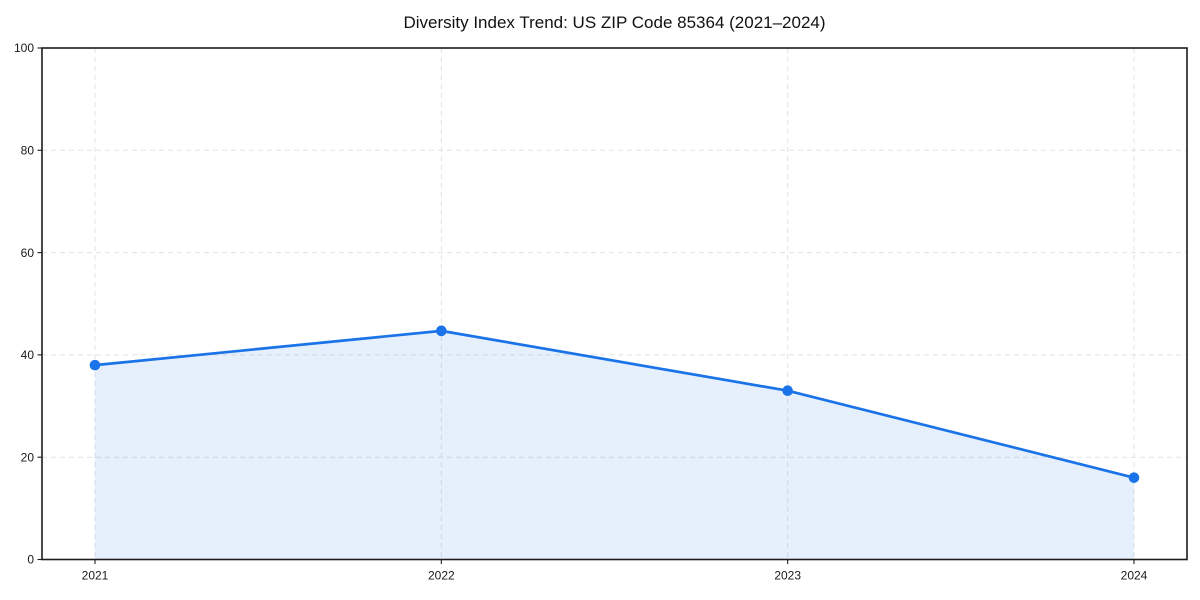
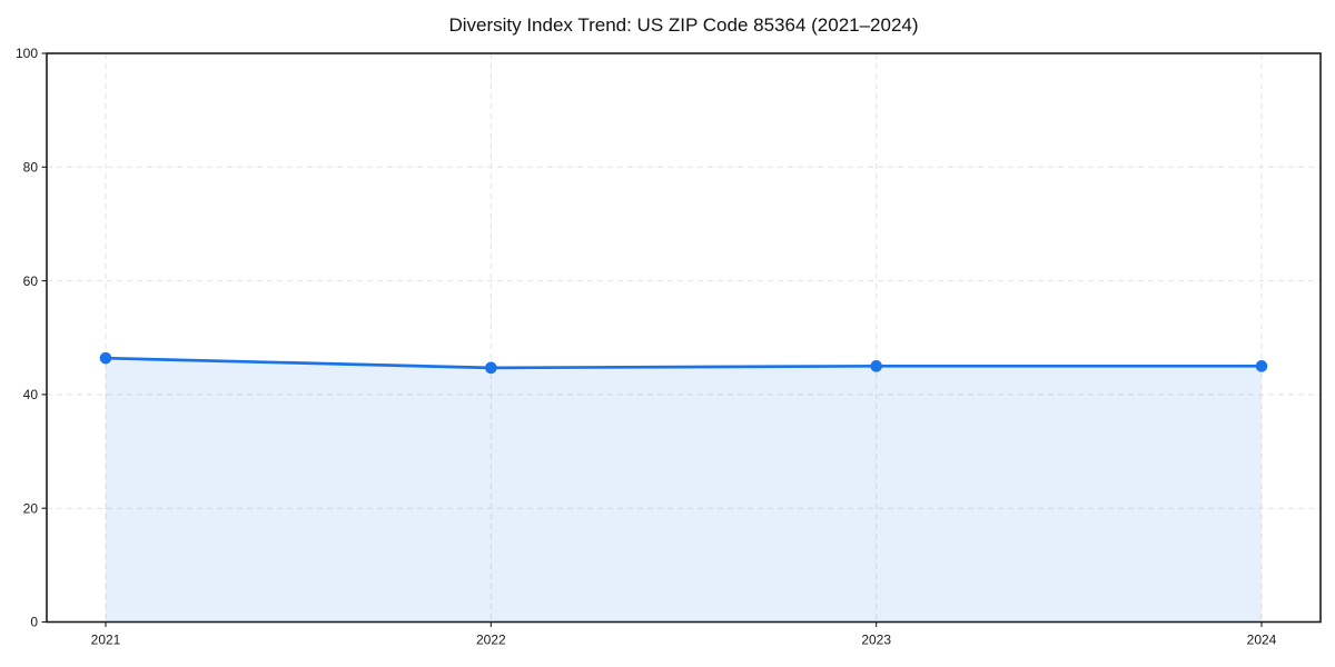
2021: 38 -> 46
2023: 33 -> 45
2024: 16 -> 45
